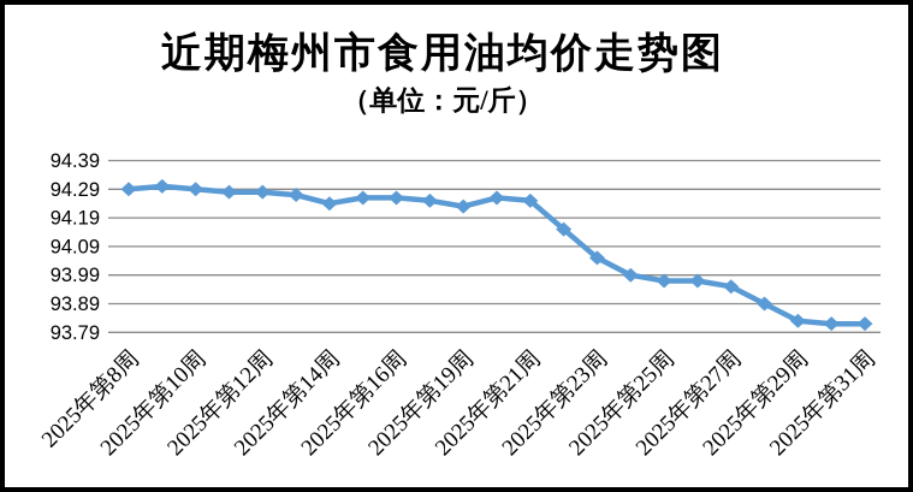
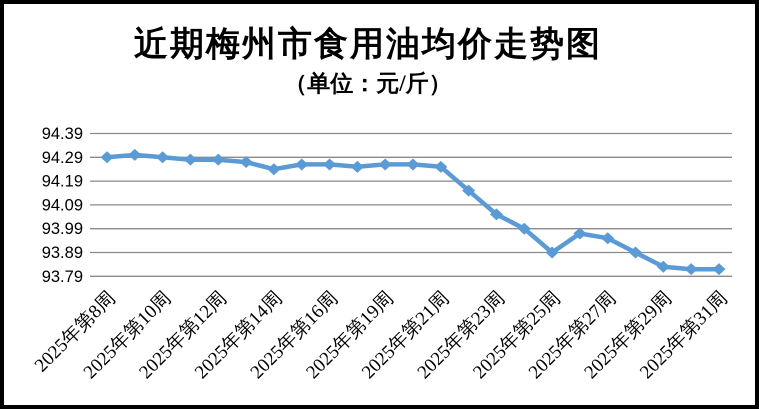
2025年第19周: 94.23 -> 94.26
2025年第25周: 93.97 -> 93.89
